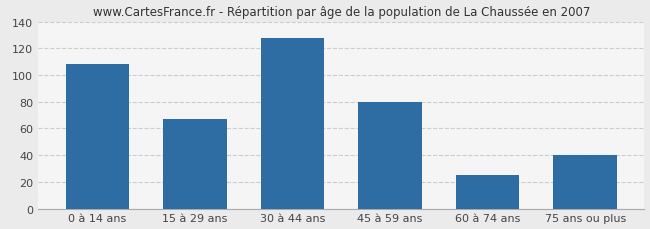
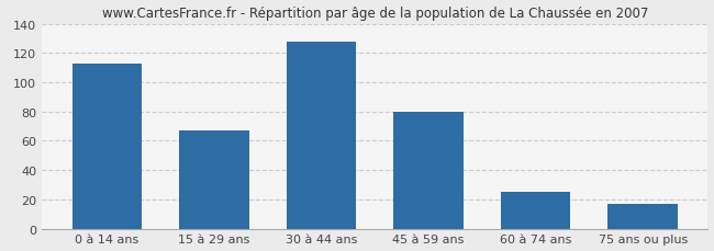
0 à 14 ans: 108 -> 113
75 ans ou plus: 40 -> 17
